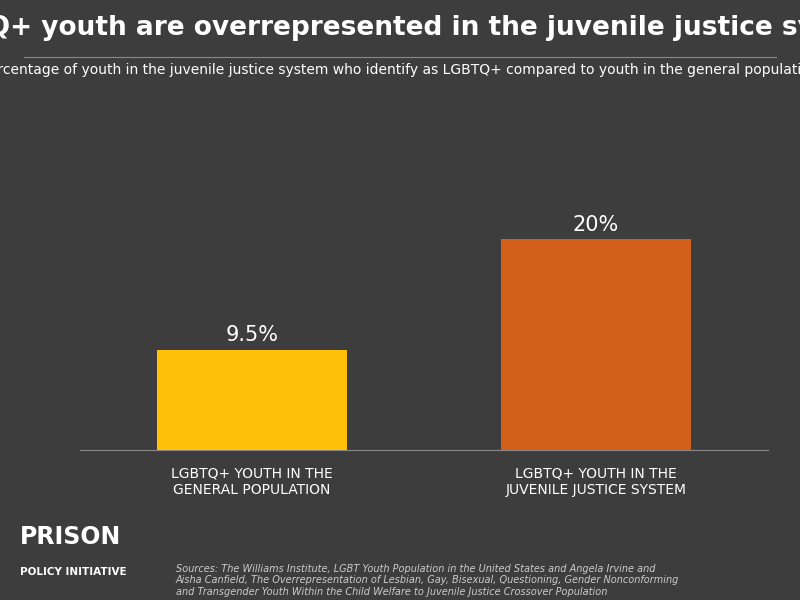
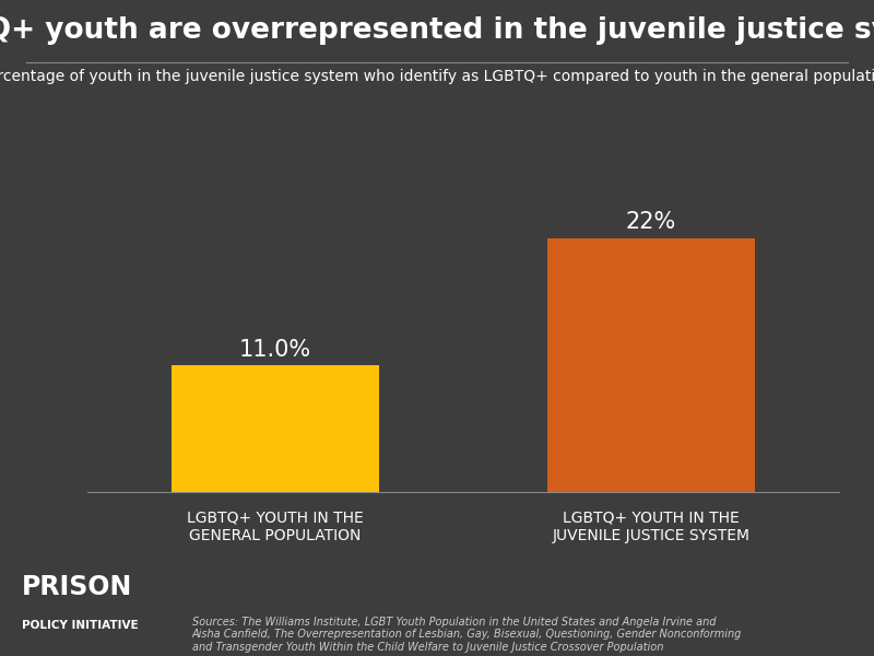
LGBTQ+ YOUTH IN THE GENERAL POPULATION: 9.5% -> 11.0%
LGBTQ+ YOUTH IN THE JUVENILE JUSTICE SYSTEM: 20% -> 22%
